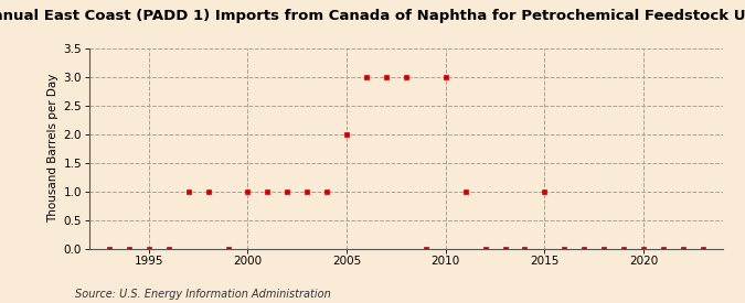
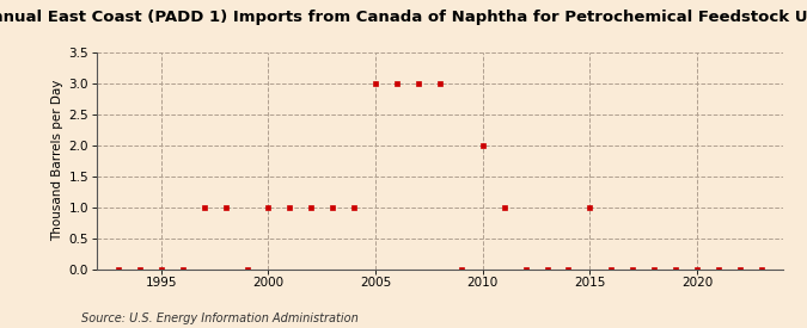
2005: 2 -> 3
2010: 3 -> 2
